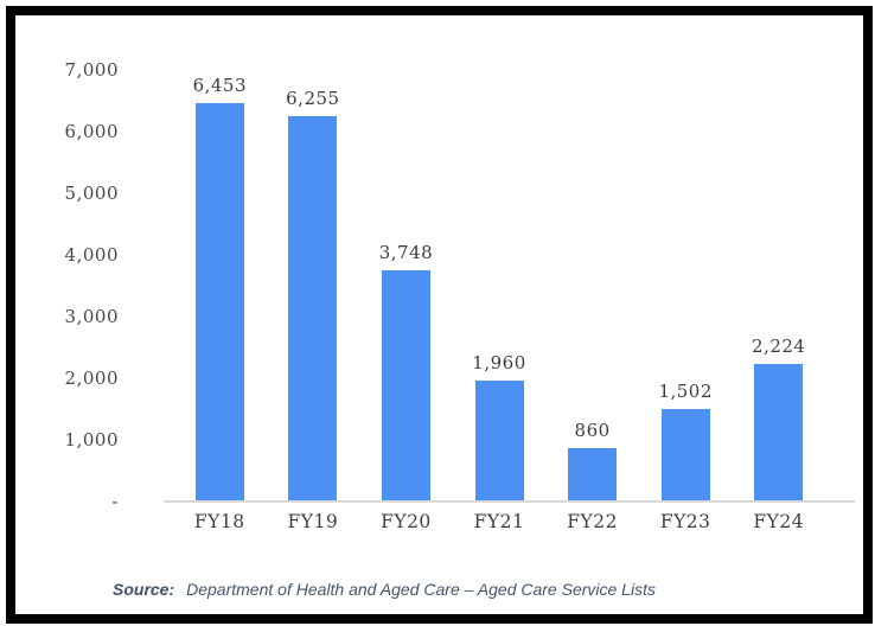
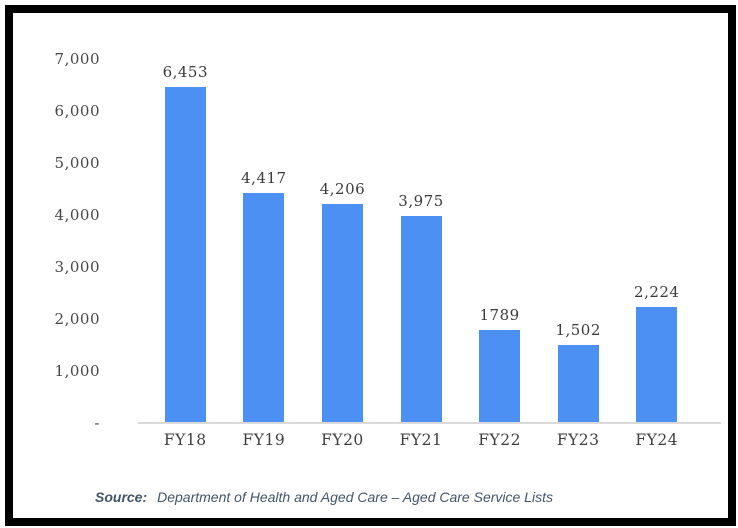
FY19: 6,255 -> 4,417
FY20: 3,748 -> 4,206
FY21: 1,960 -> 3,975
FY22: 860 -> 1789
